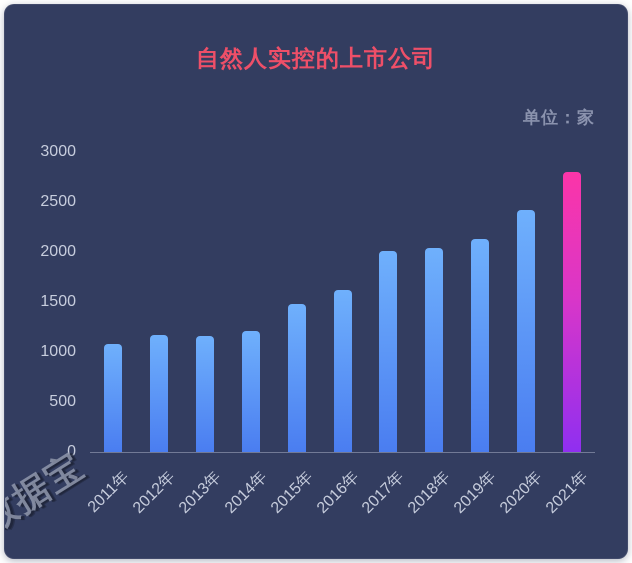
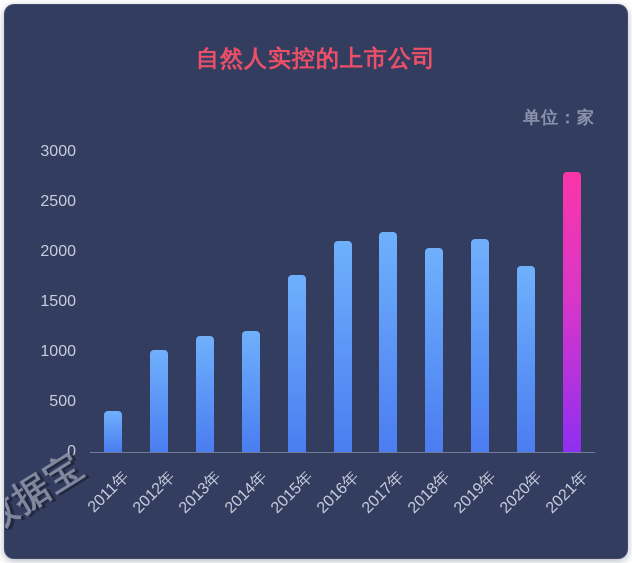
2011年: 1080 -> 410
2012年: 1170 -> 1020
2015年: 1480 -> 1770
2016年: 1620 -> 2110
2017年: 2010 -> 2200
2020年: 2420 -> 1860
